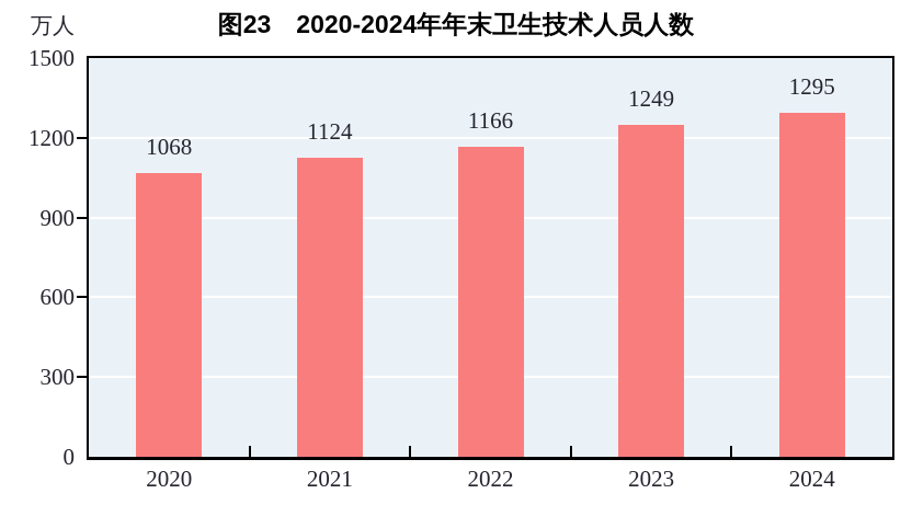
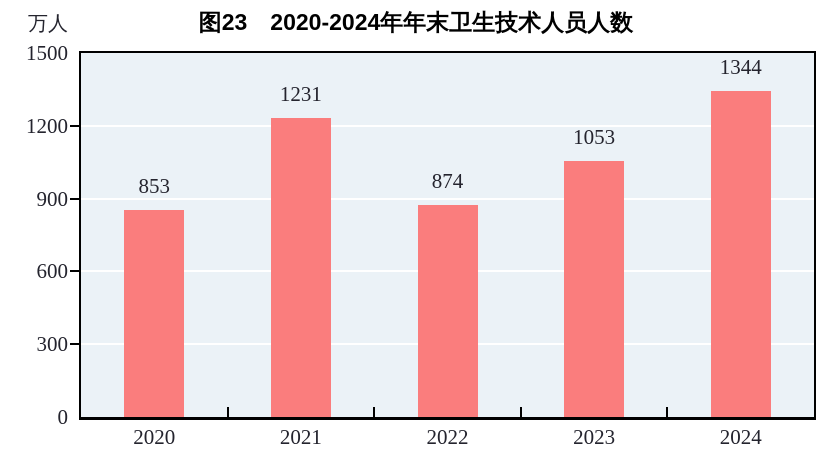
2020: 1068 -> 853
2021: 1124 -> 1231
2022: 1166 -> 874
2023: 1249 -> 1053
2024: 1295 -> 1344
